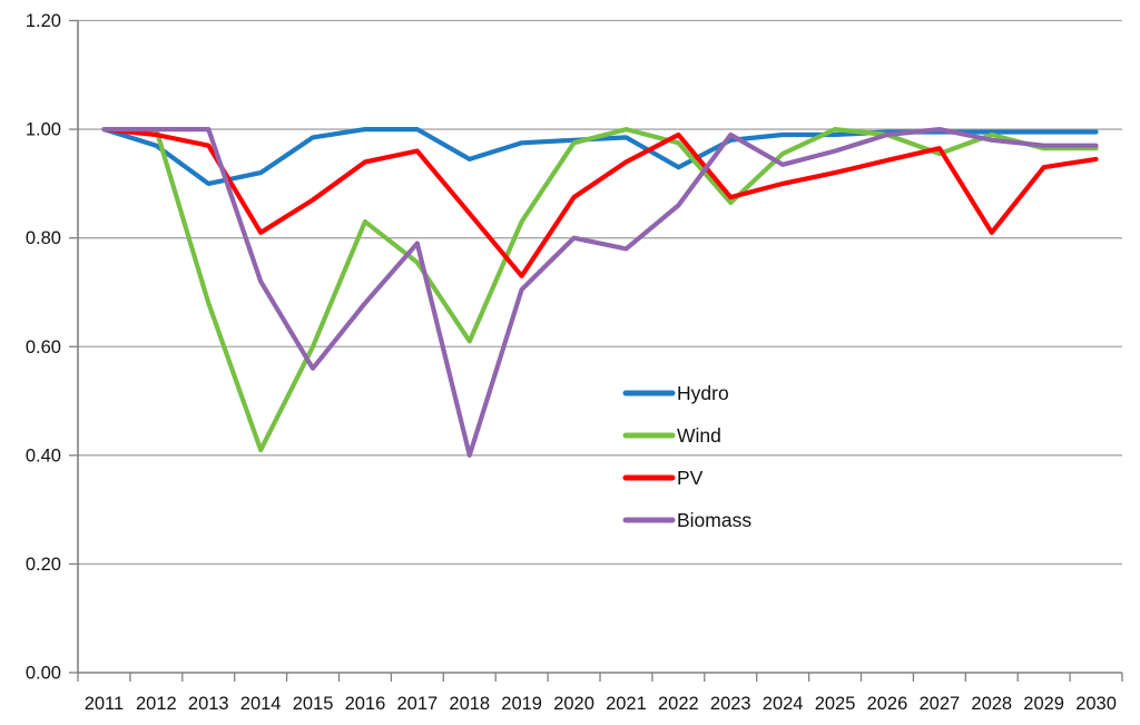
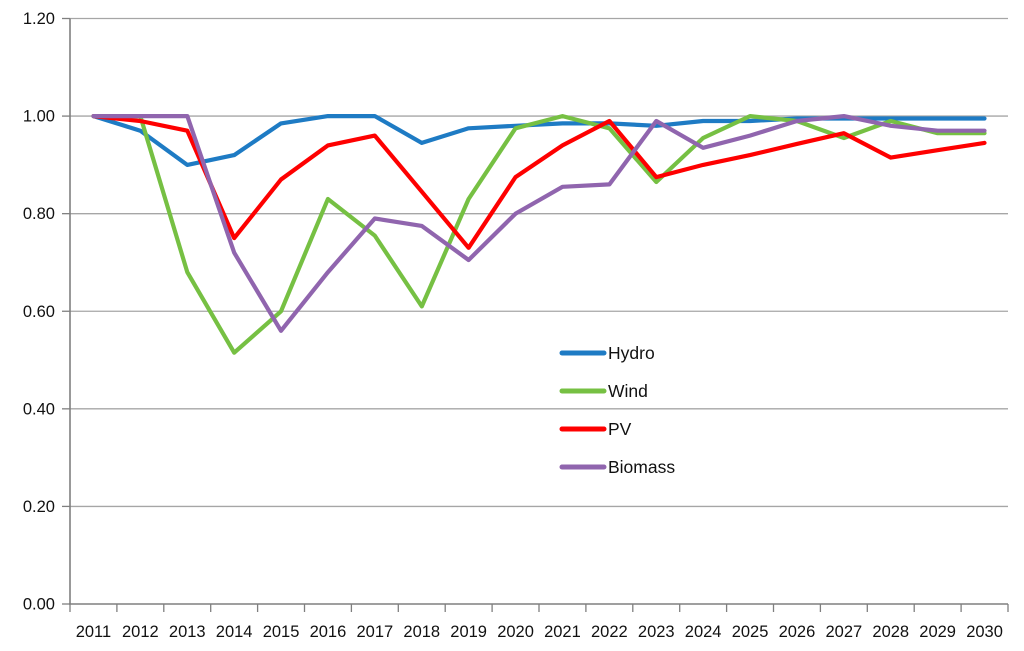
Wind/2014: 0.41 -> 0.52
PV/2014: 0.81 -> 0.75
Biomass/2018: 0.40 -> 0.78
Biomass/2021: 0.78 -> 0.85
Hydro/2022: 0.93 -> 0.98
PV/2028: 0.81 -> 0.92
